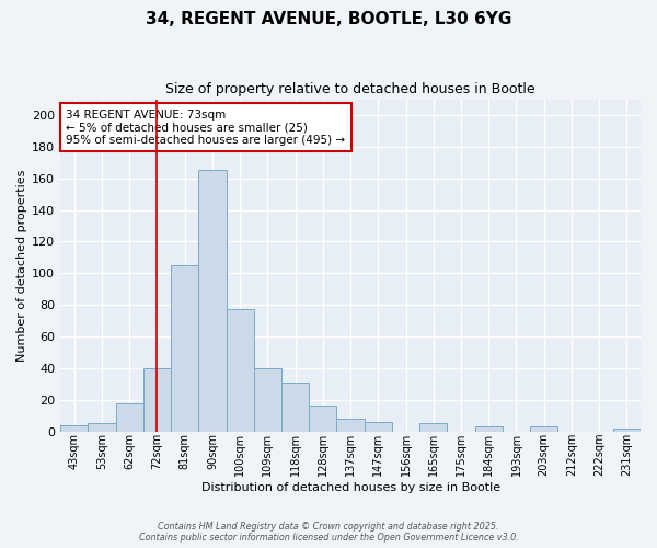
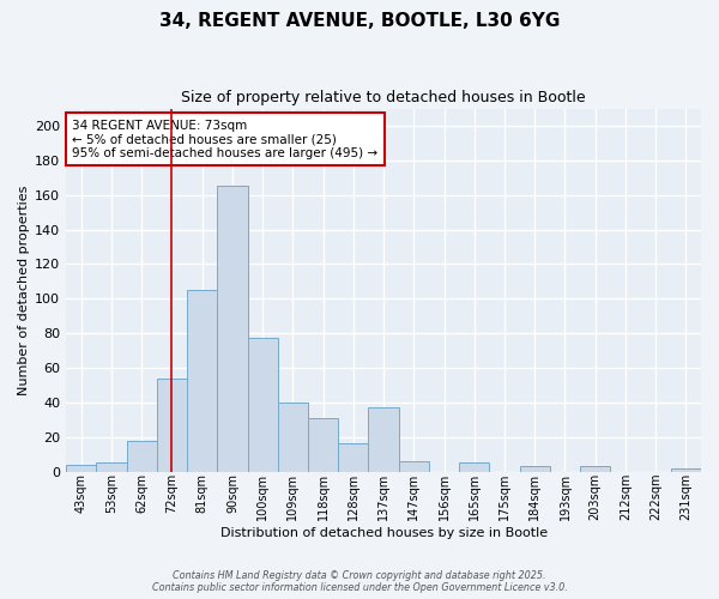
72sqm: 40 -> 54
137sqm: 8 -> 37
